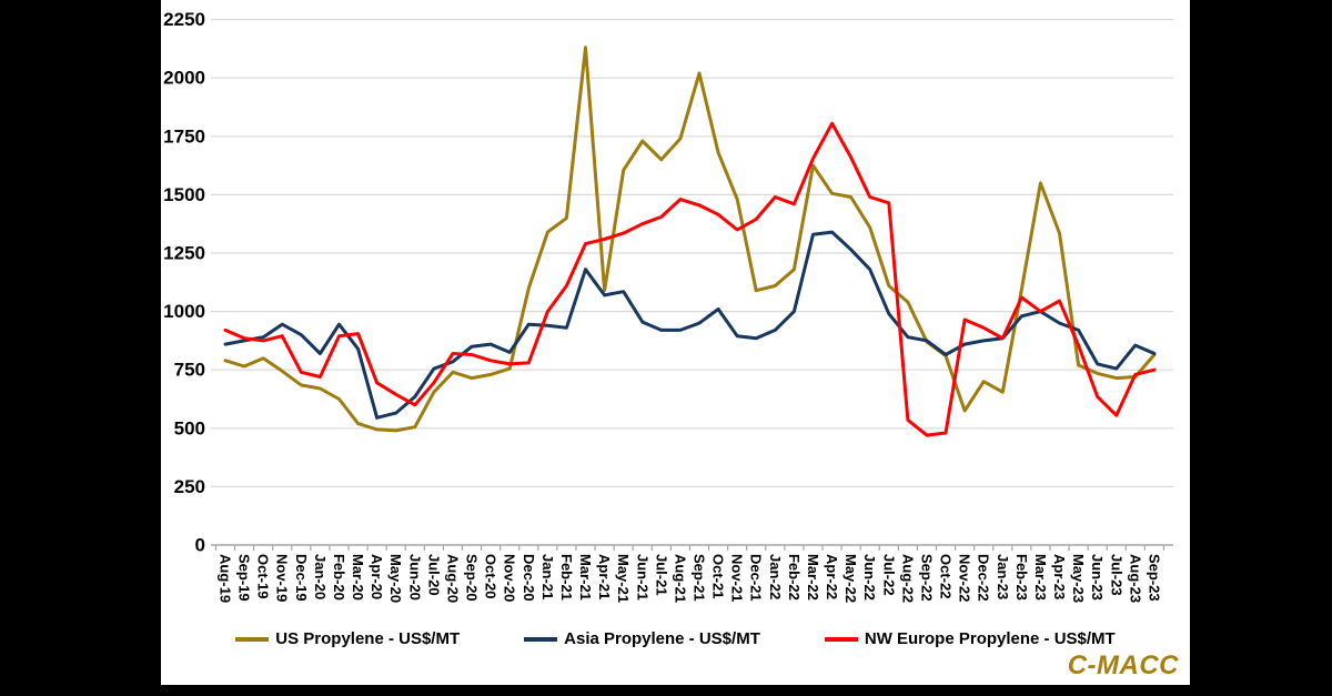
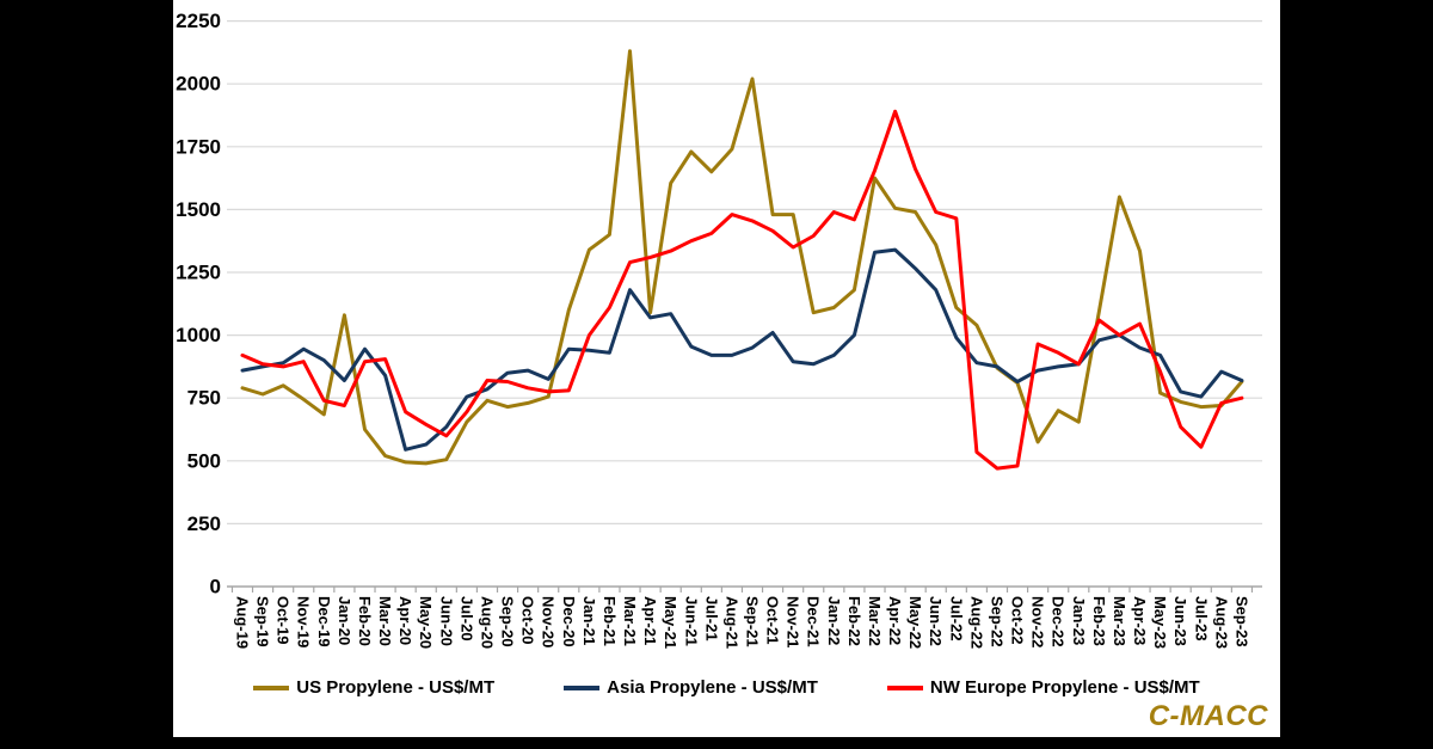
US Propylene - US$/MT/Jan-20: 670 -> 1080
US Propylene - US$/MT/Oct-21: 1680 -> 1480
NW Europe Propylene - US$/MT/Apr-22: 1800 -> 1890
